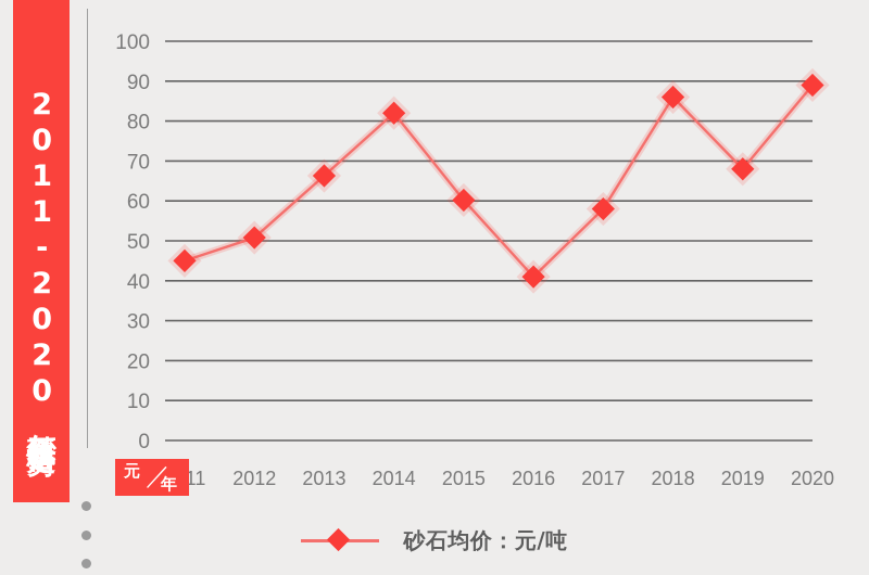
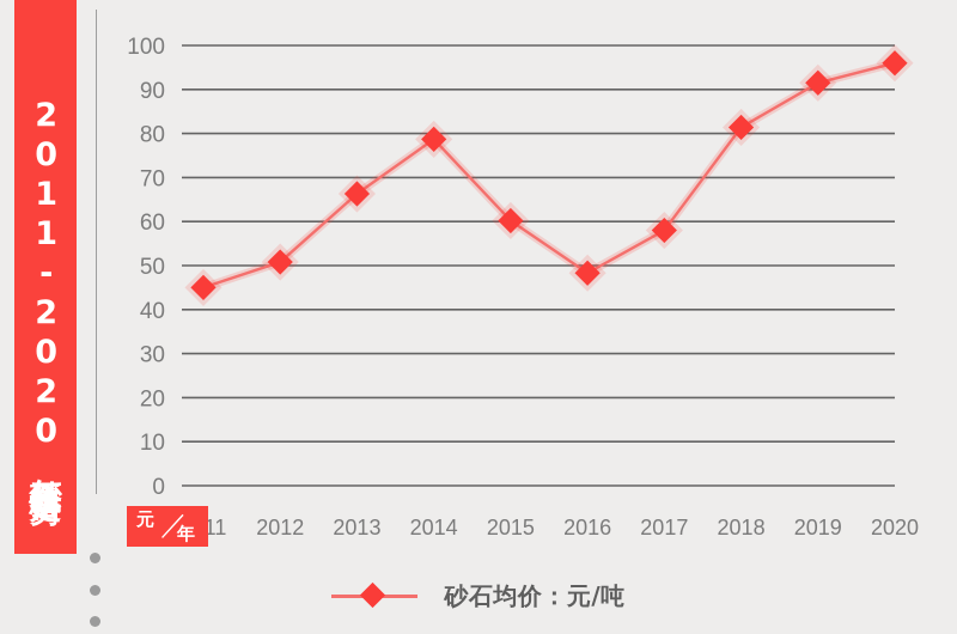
2014: 82 -> 79
2016: 41 -> 48
2018: 86 -> 81
2019: 68 -> 92
2020: 89 -> 96
